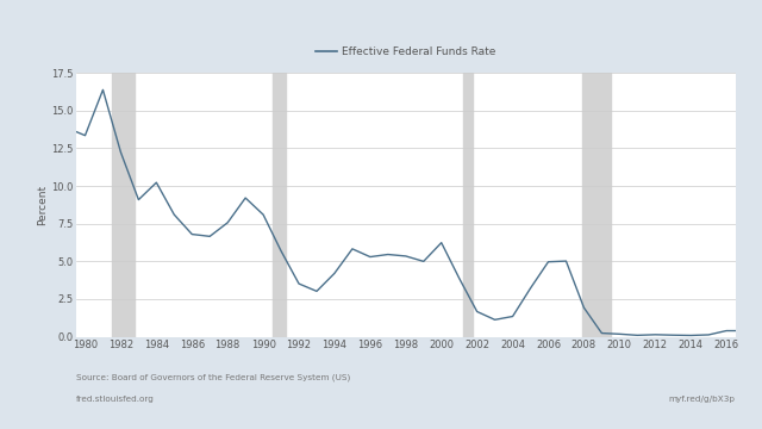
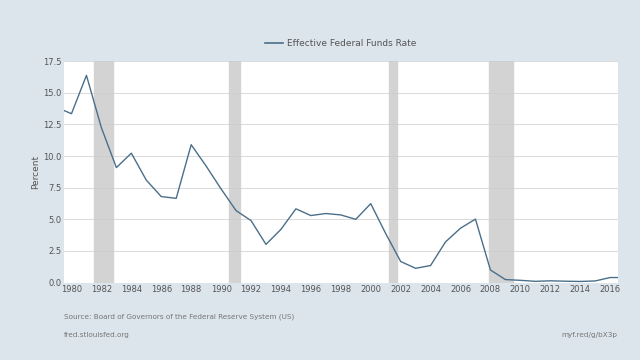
1988: 7.6 -> 10.9
1990: 8.1 -> 7.4
1992: 3.5 -> 4.9
2006: 5.0 -> 4.3
2008: 1.9 -> 1.0
